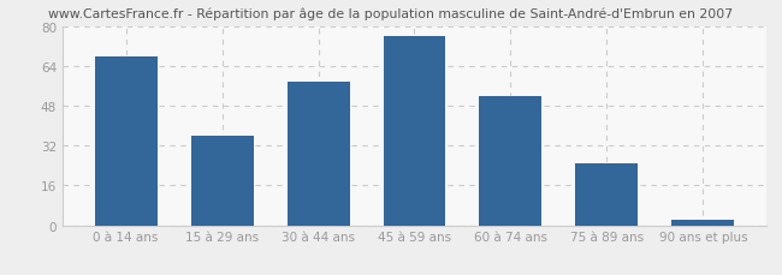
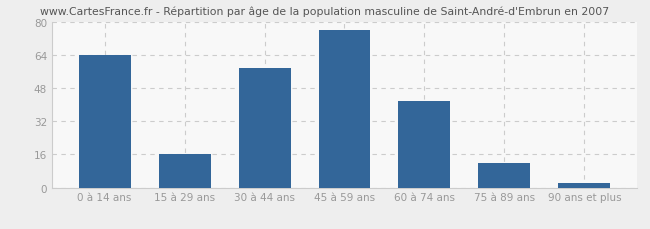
0 à 14 ans: 68 -> 64
15 à 29 ans: 36 -> 16
60 à 74 ans: 52 -> 42
75 à 89 ans: 25 -> 12
